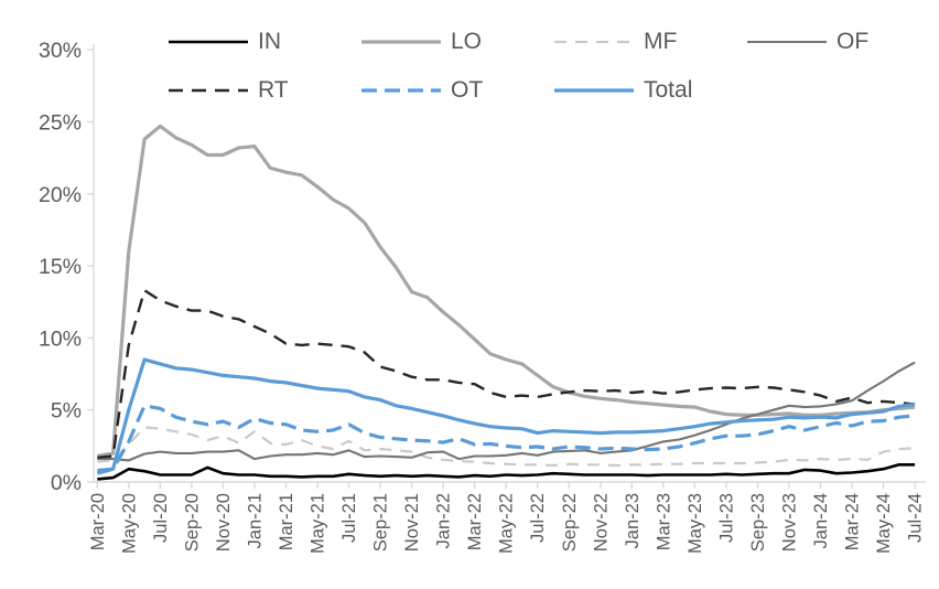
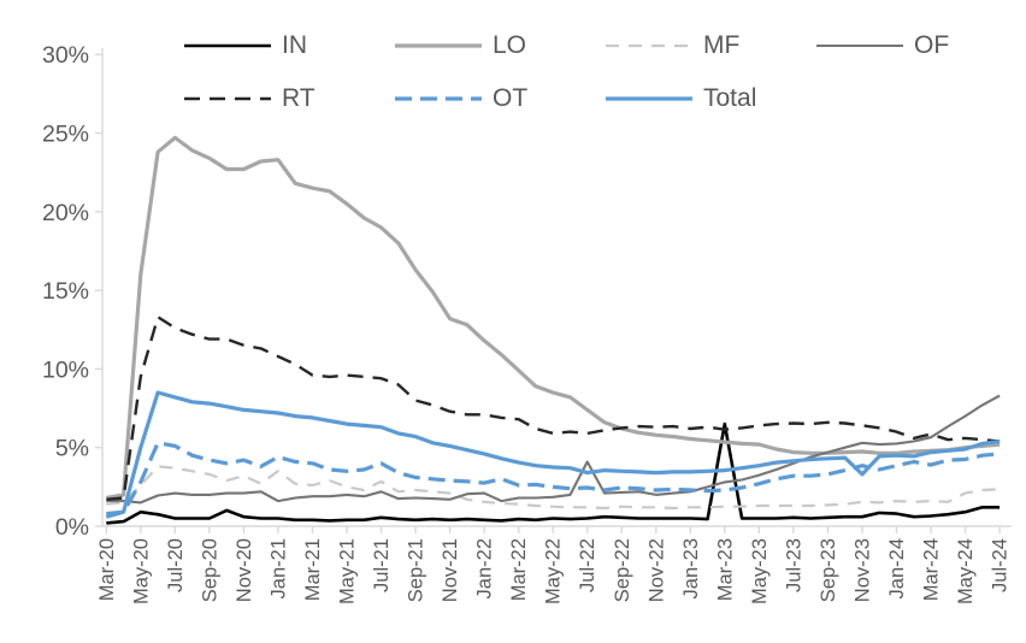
OF/Jul-22: 1.9% -> 4.1%
IN/Mar-23: 0.5% -> 6.5%
Total/Nov-23: 4.5% -> 3.3%
